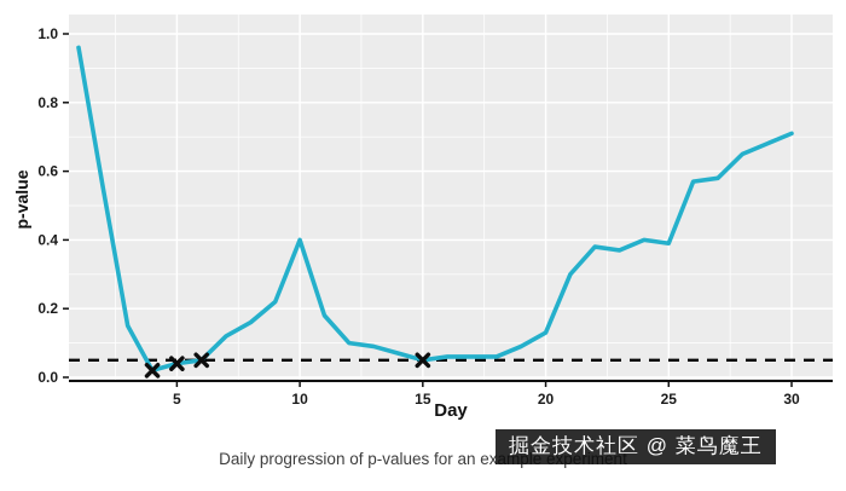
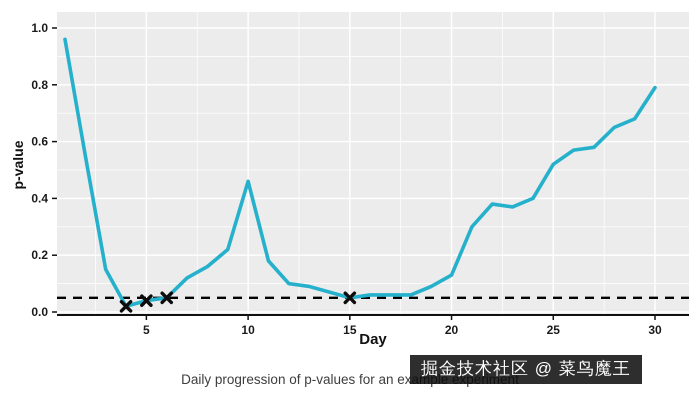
10: 0.40 -> 0.46
25: 0.39 -> 0.52
30: 0.71 -> 0.79
